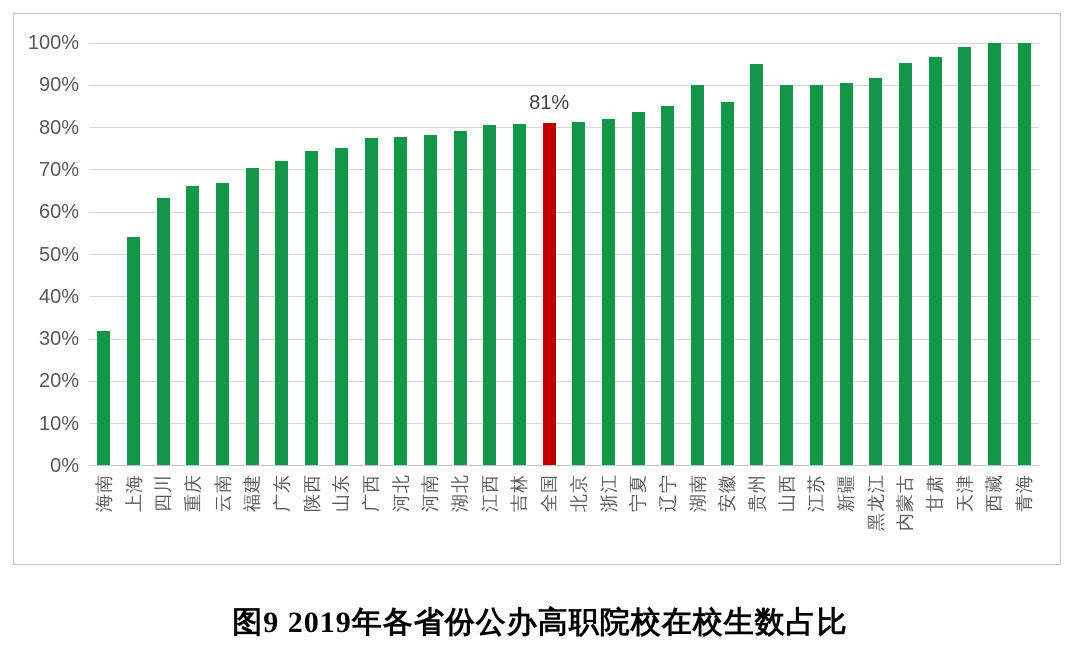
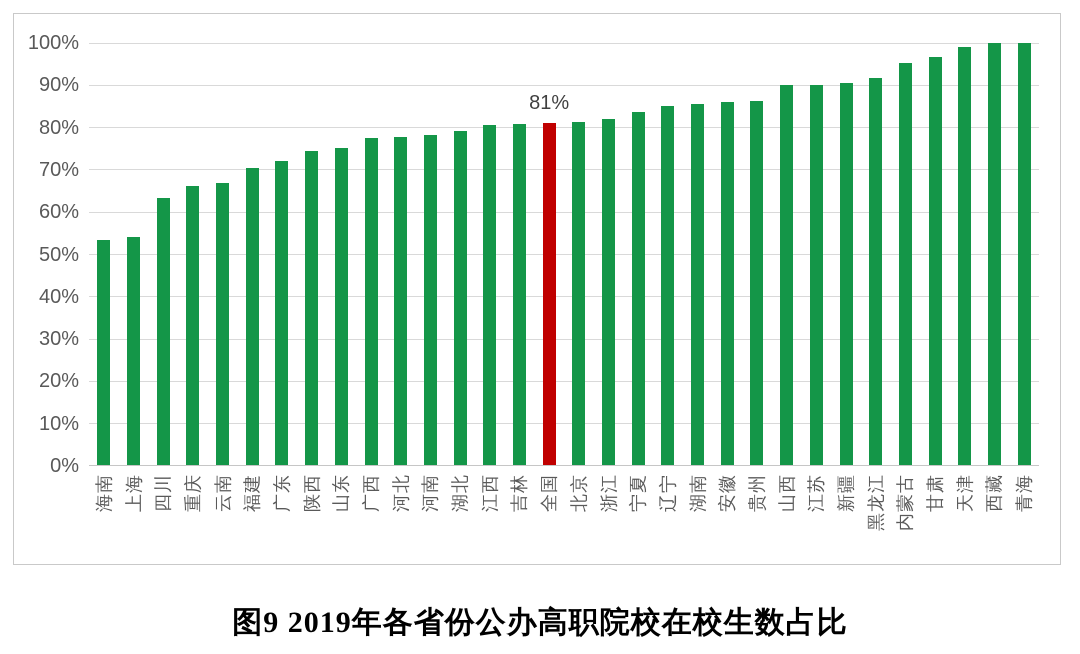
海南: 32% -> 54%
湖南: 90% -> 86%
贵州: 95% -> 86%
